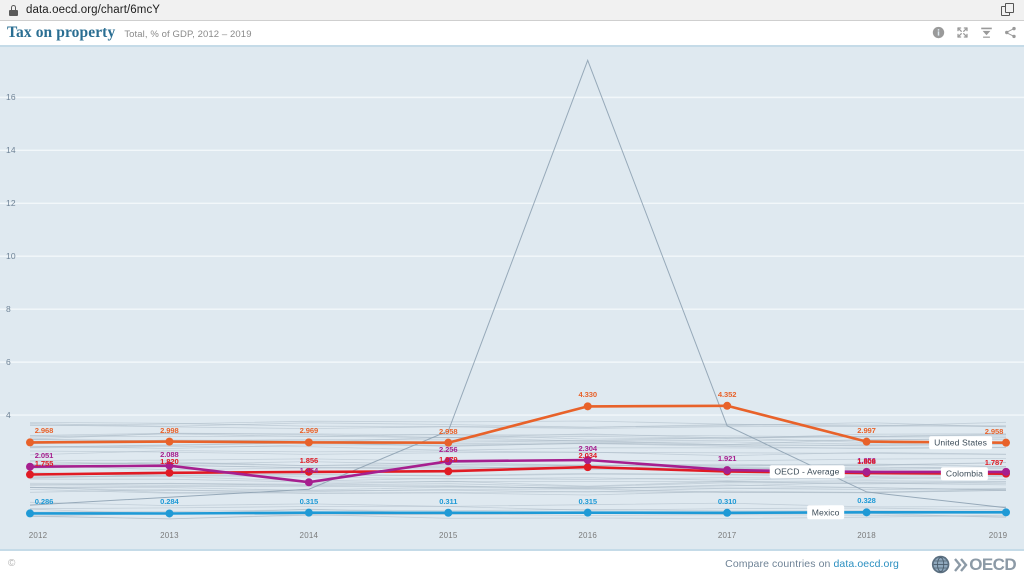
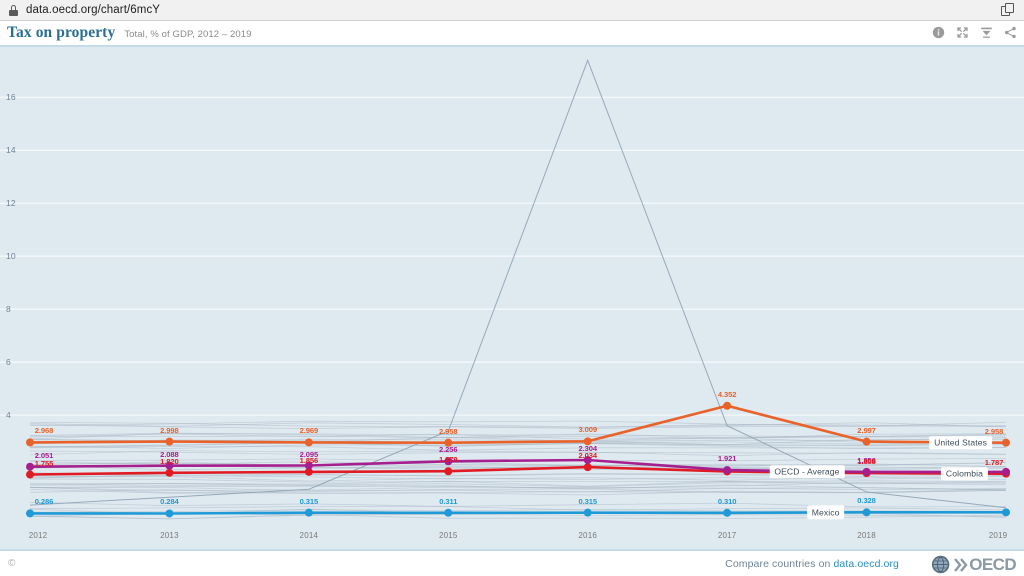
OECD - Average/2014: 1.464 -> 2.095
United States/2016: 4.330 -> 3.009
